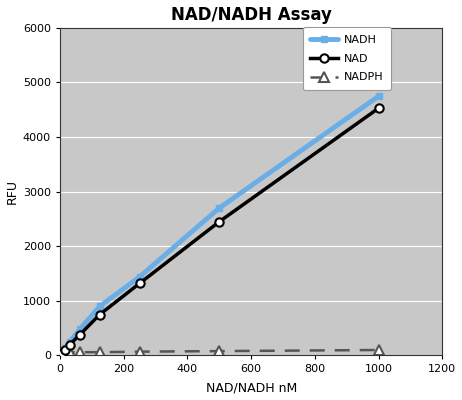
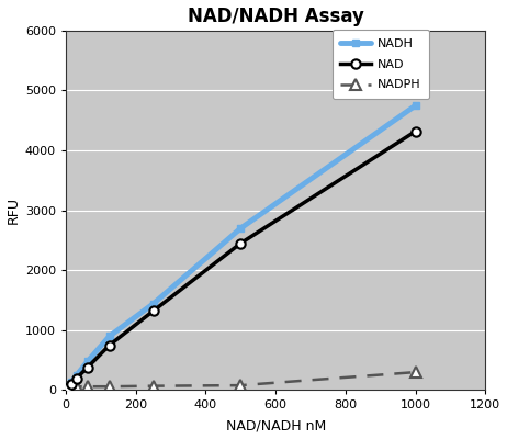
NAD/1000: 4530 -> 4320
NADPH/1000: 100 -> 300
